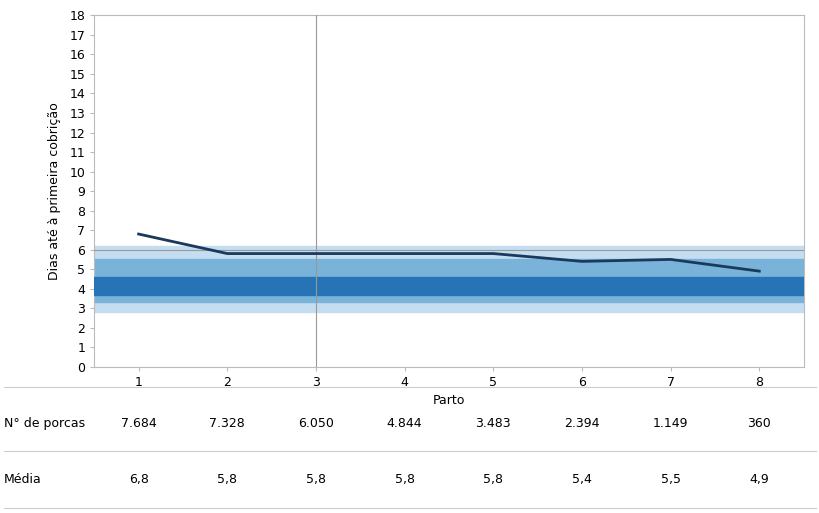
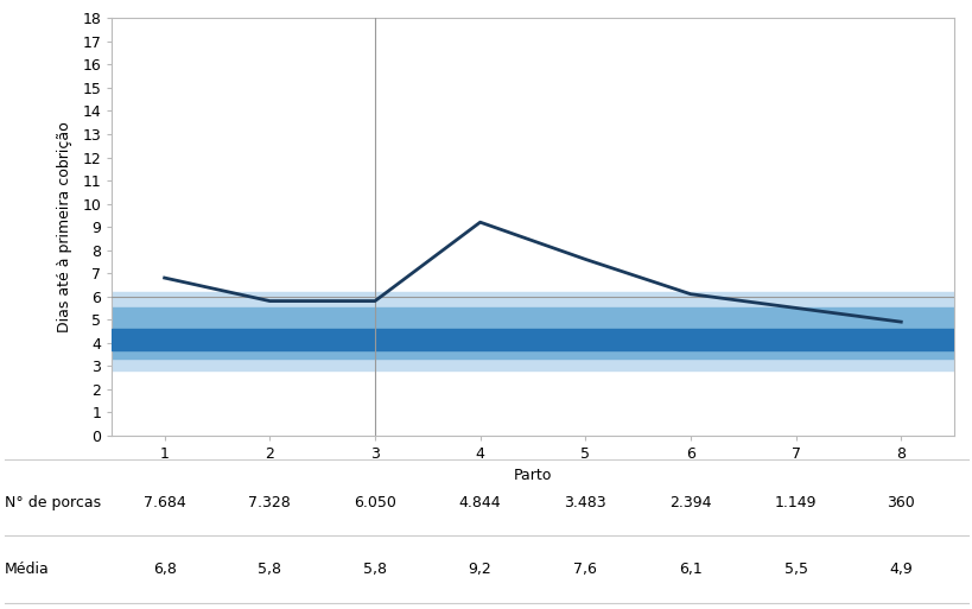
4: 5,8 -> 9,2
5: 5,8 -> 7,6
6: 5,4 -> 6,1
